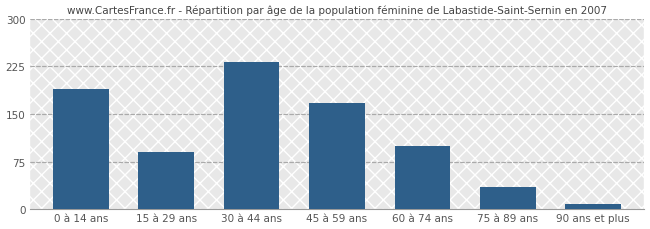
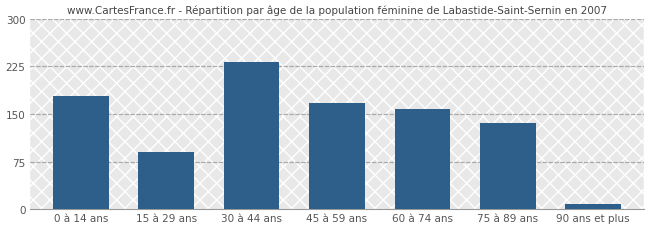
0 à 14 ans: 190 -> 178
60 à 74 ans: 100 -> 158
75 à 89 ans: 35 -> 136
